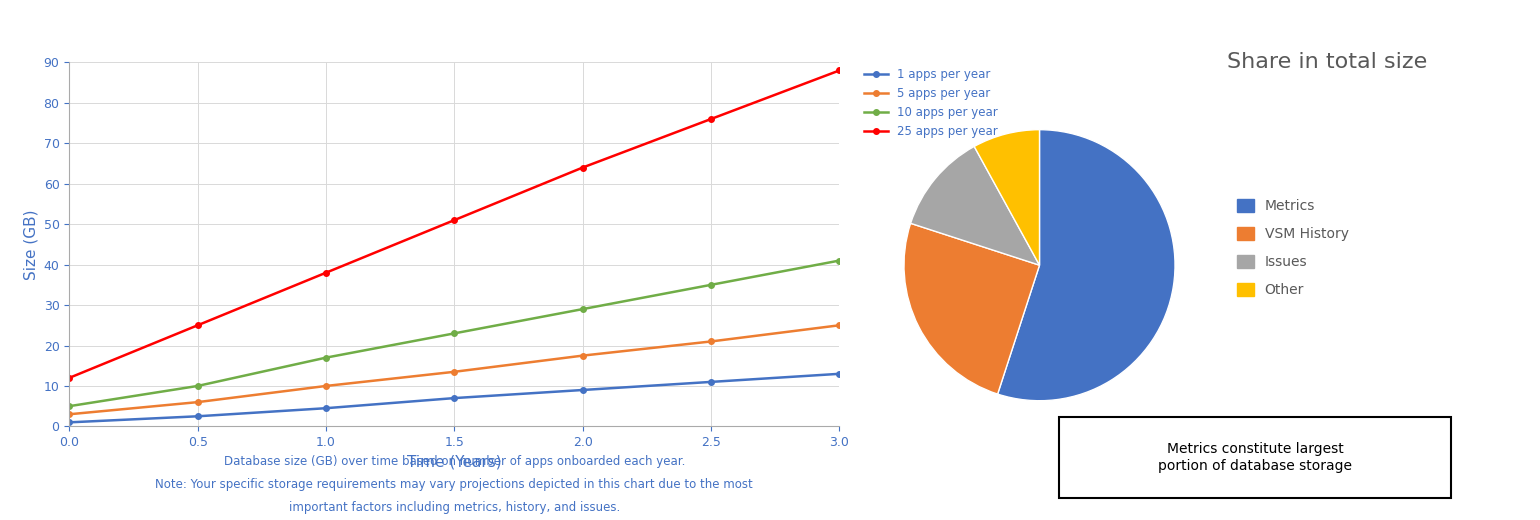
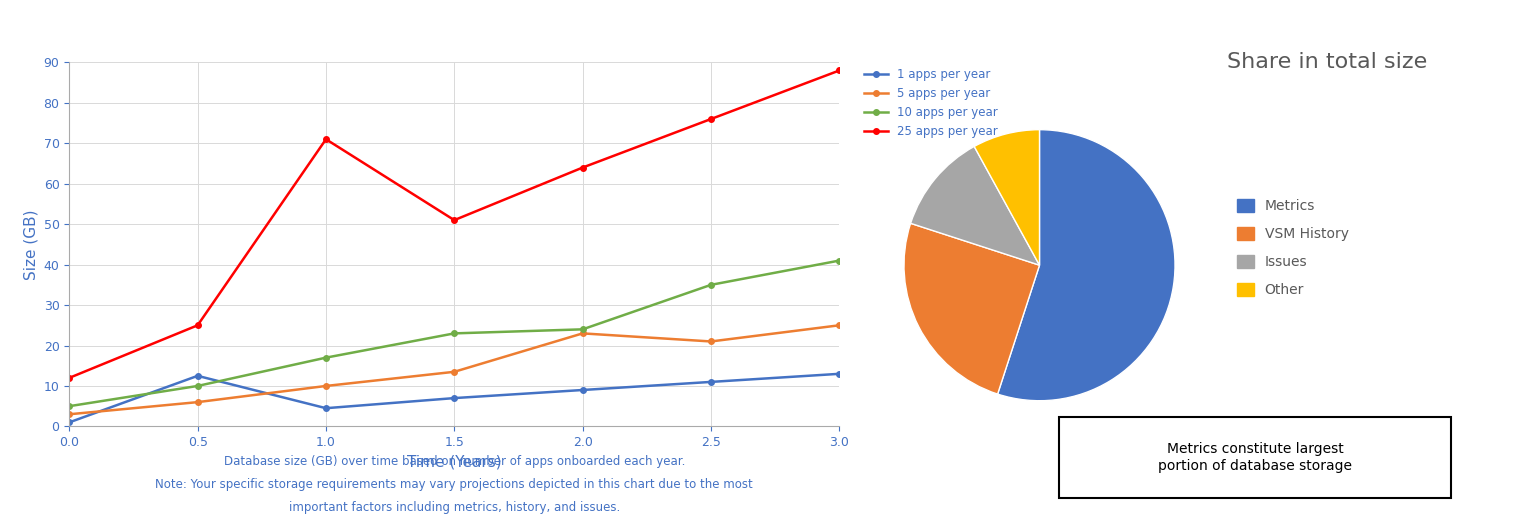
1 apps per year/0.5: 2.5 -> 12.5
25 apps per year/1.0: 38 -> 71
5 apps per year/2.0: 17.5 -> 23.0
10 apps per year/2.0: 29 -> 24
